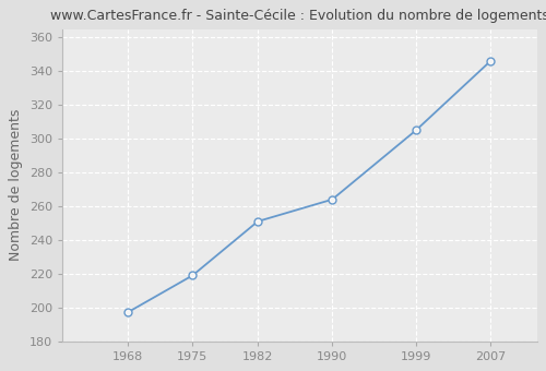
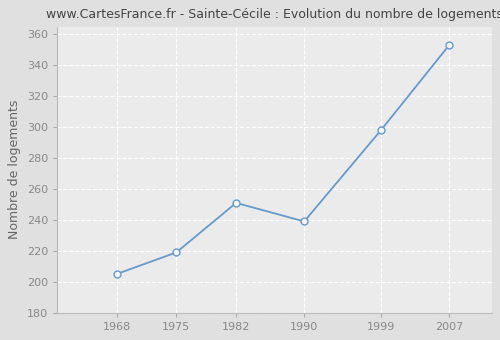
1968: 197 -> 205
1990: 264 -> 239
1999: 305 -> 298
2007: 346 -> 353
